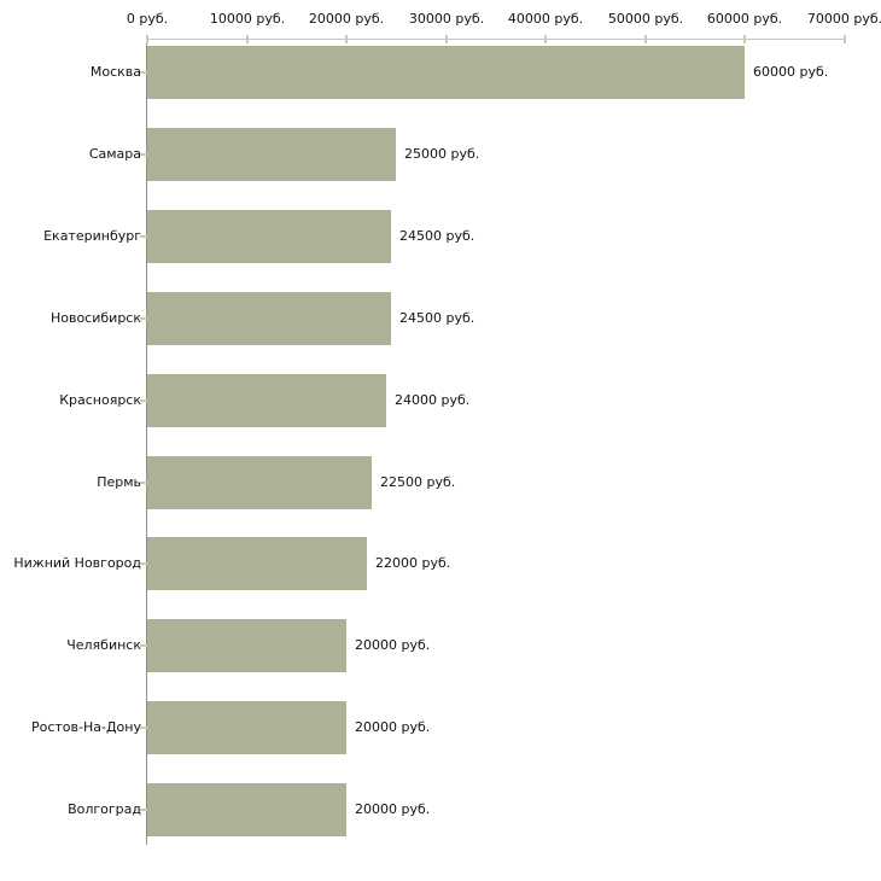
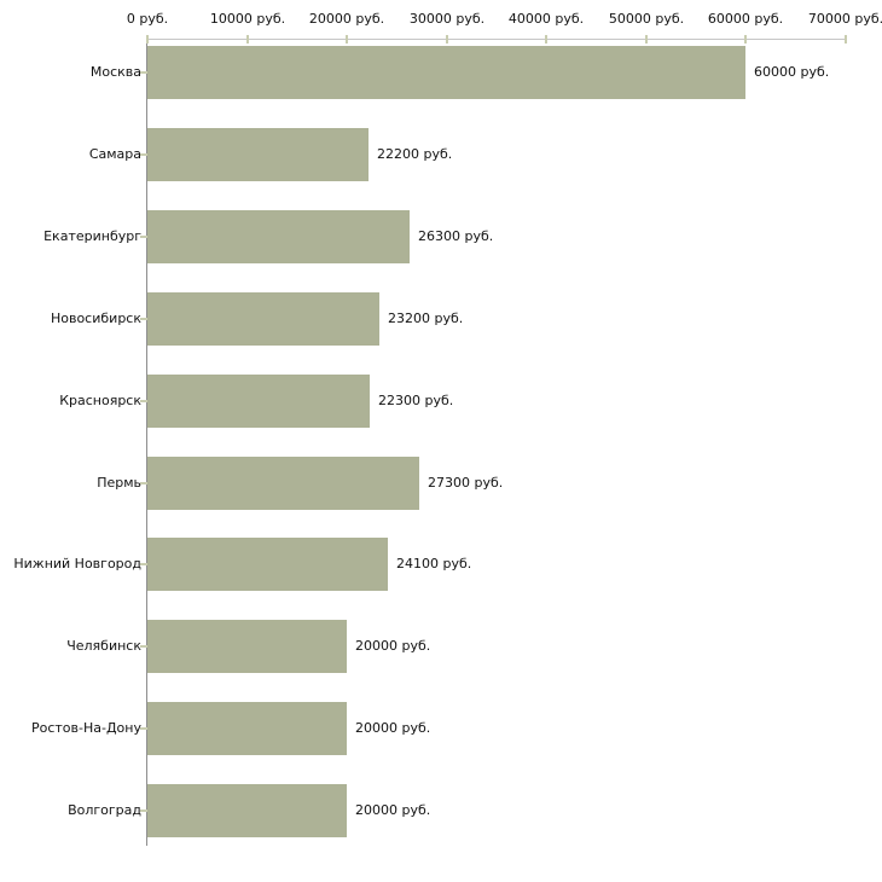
Самара: 25000 -> 22200
Екатеринбург: 24500 -> 26300
Новосибирск: 24500 -> 23200
Красноярск: 24000 -> 22300
Пермь: 22500 -> 27300
Нижний Новгород: 22000 -> 24100
